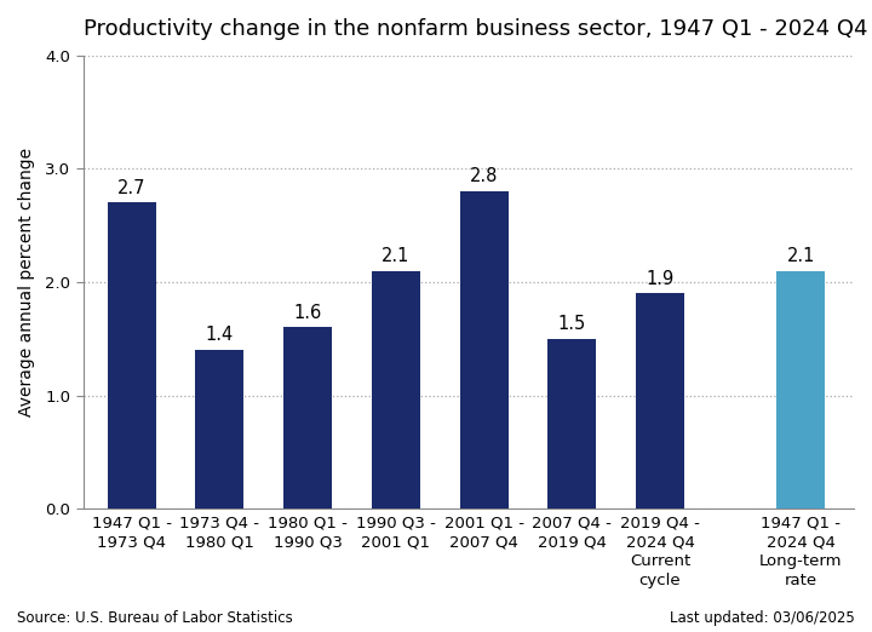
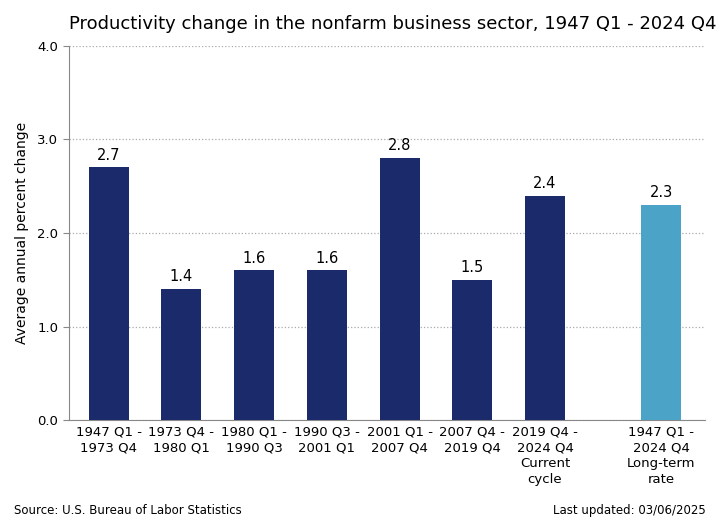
1990 Q3 - 2001 Q1: 2.1 -> 1.6
2019 Q4 - 2024 Q4 Current cycle: 1.9 -> 2.4
1947 Q1 - 2024 Q4 Long-term rate: 2.1 -> 2.3
